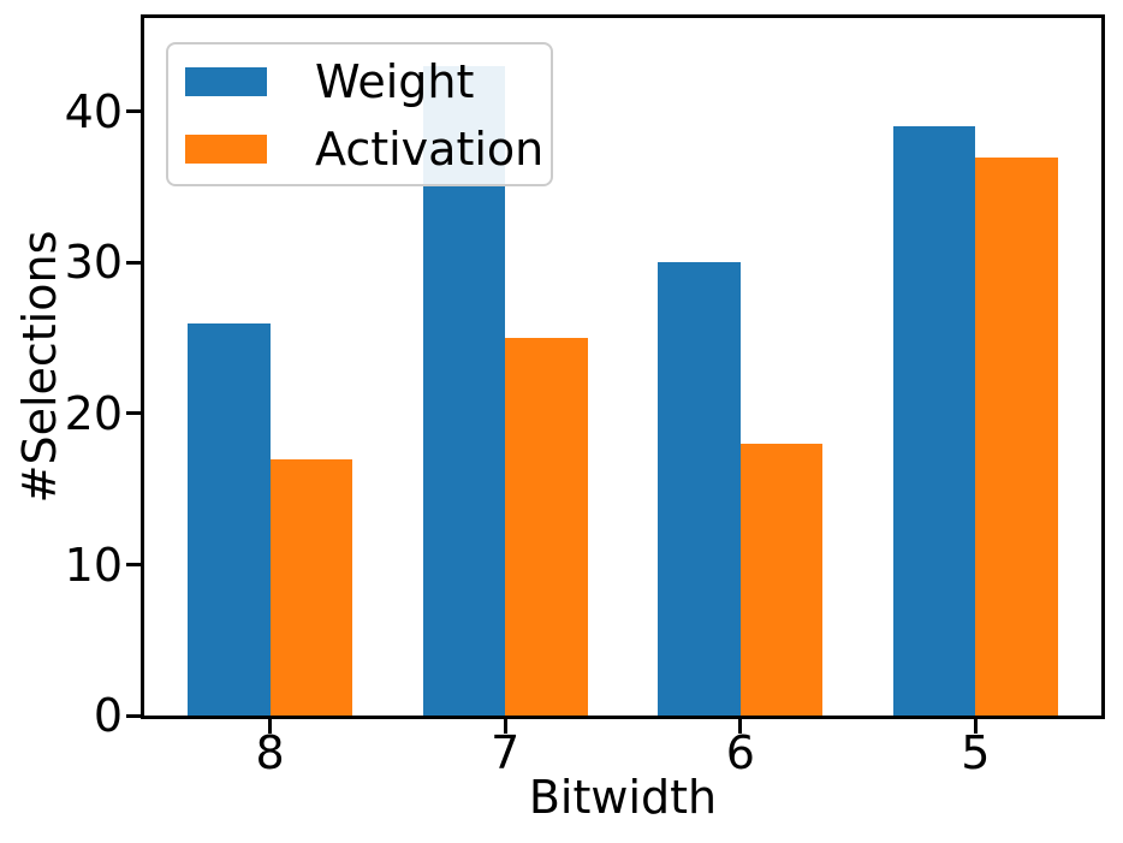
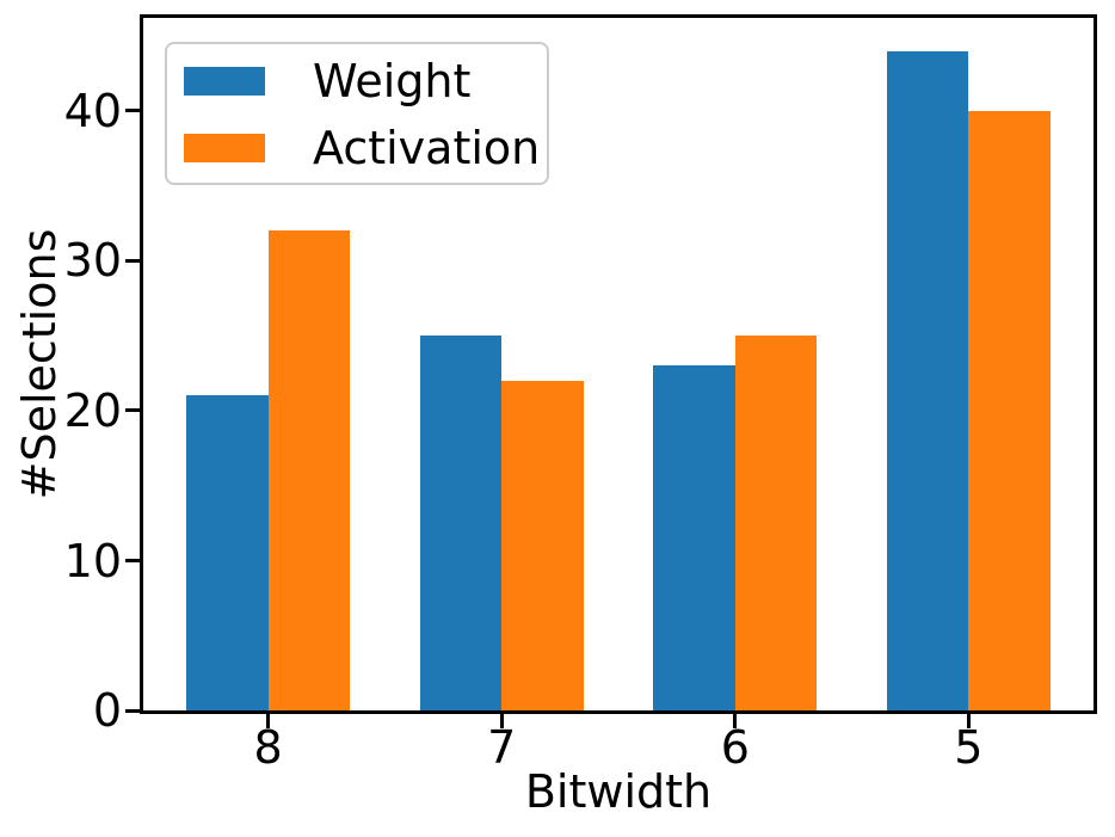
Weight/8: 26 -> 21
Activation/8: 17 -> 32
Weight/7: 43 -> 25
Activation/7: 25 -> 22
Weight/6: 30 -> 23
Activation/6: 18 -> 25
Weight/5: 39 -> 44
Activation/5: 37 -> 40
